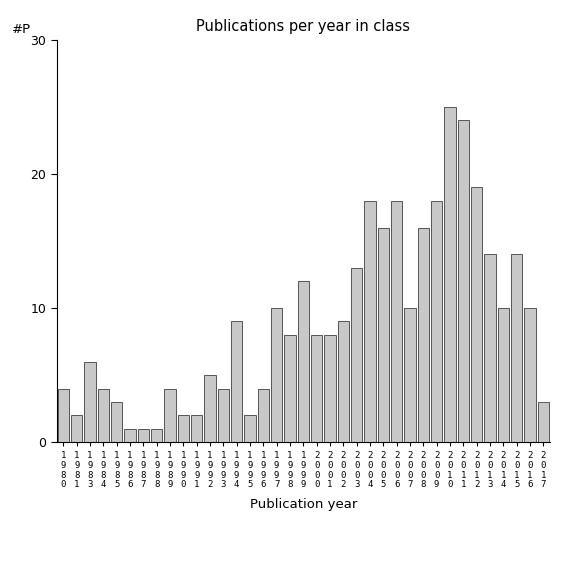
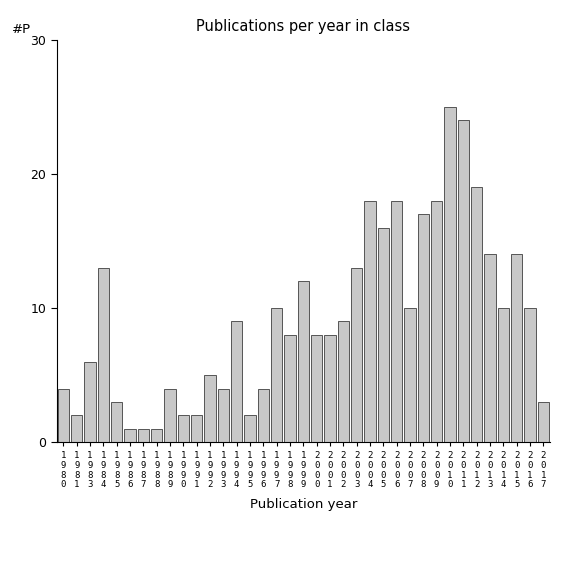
1 9 8 4: 4 -> 13
2 0 0 8: 16 -> 17
